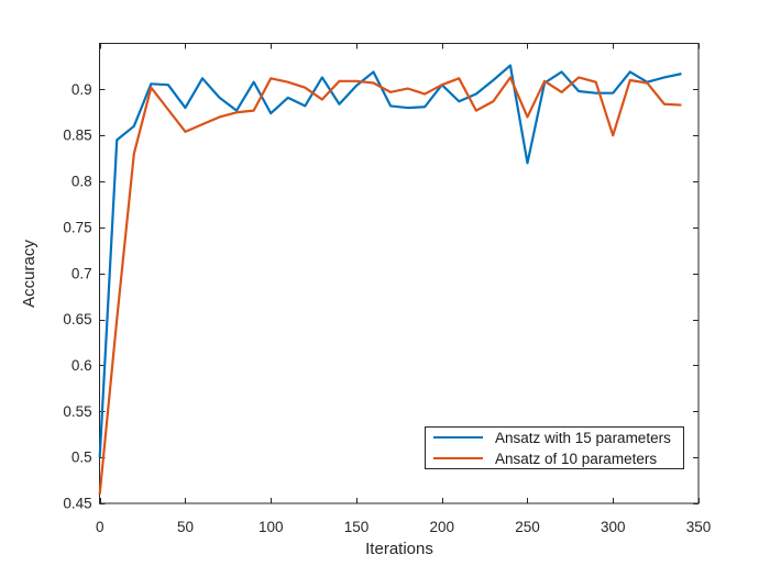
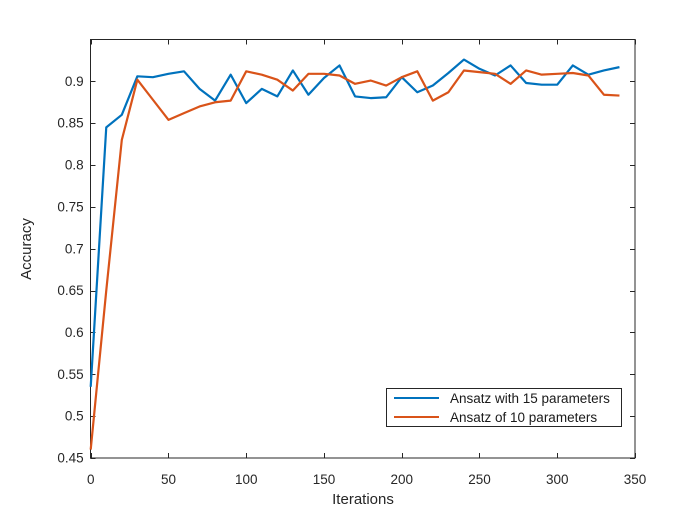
Ansatz with 15 parameters/0: 0.50 -> 0.54
Ansatz with 15 parameters/50: 0.88 -> 0.91
Ansatz with 15 parameters/250: 0.82 -> 0.92
Ansatz of 10 parameters/250: 0.87 -> 0.91
Ansatz of 10 parameters/300: 0.85 -> 0.91
